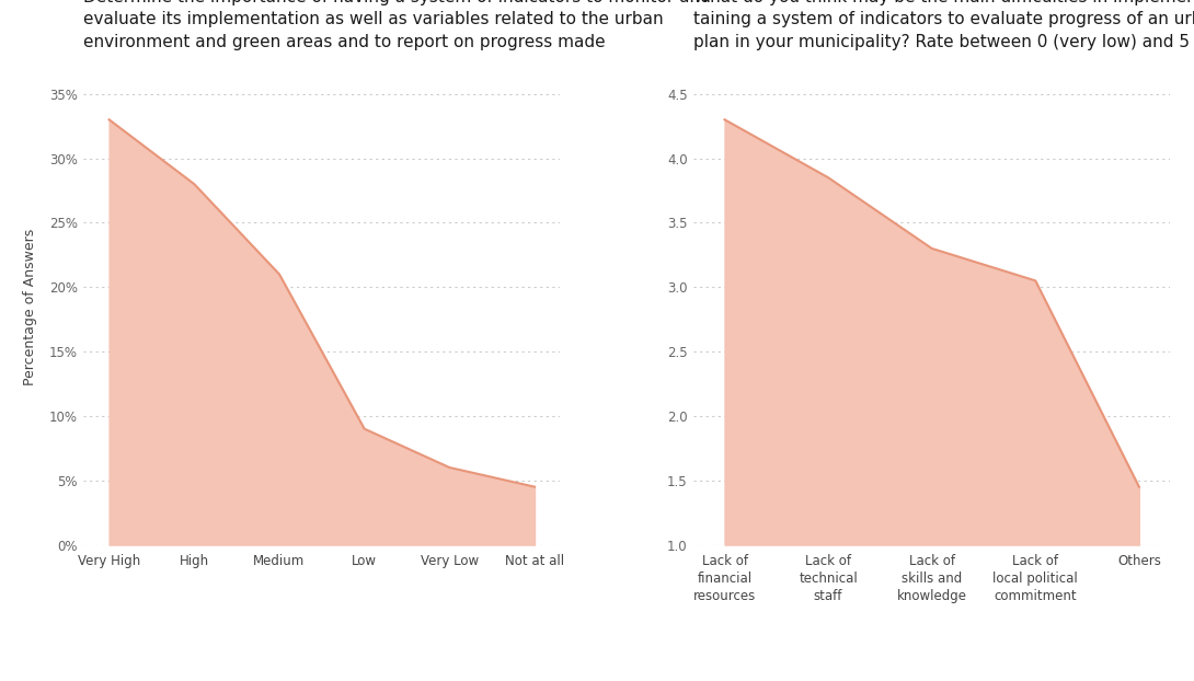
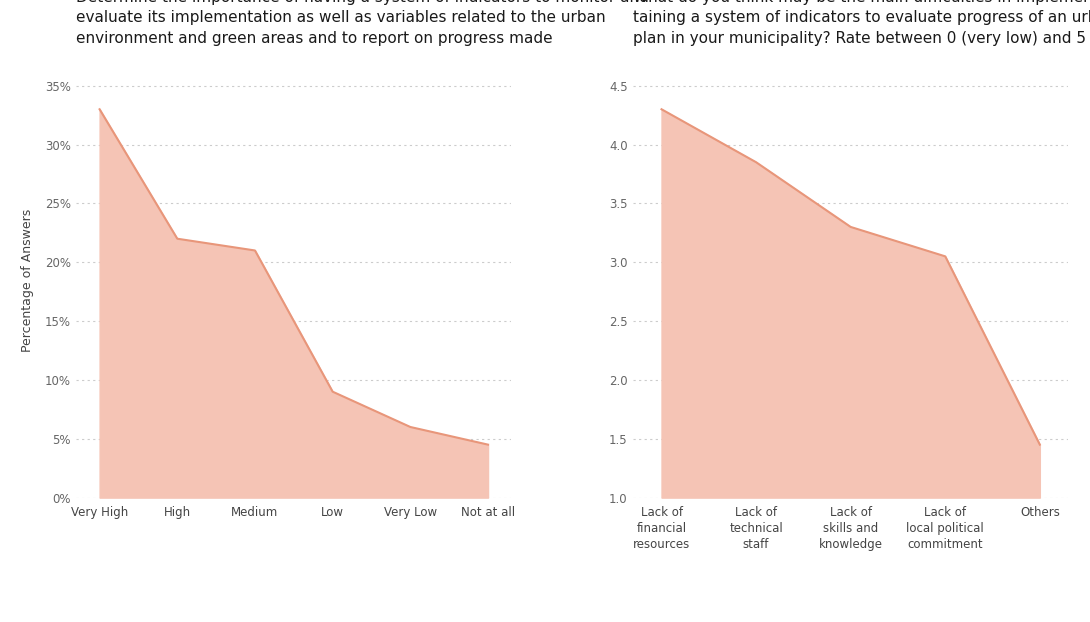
High: 28.0% -> 22.0%
